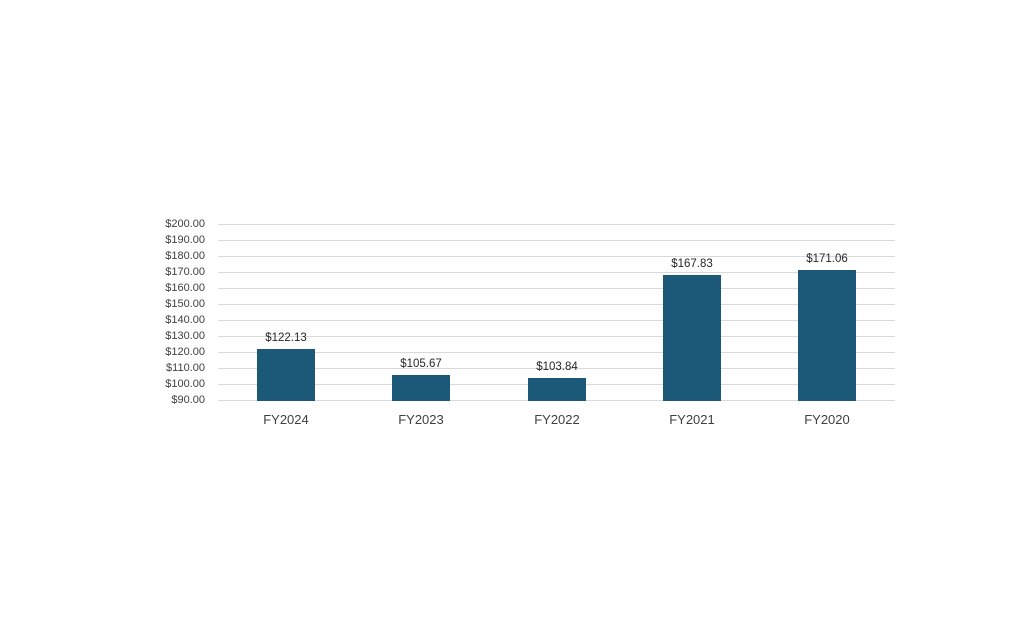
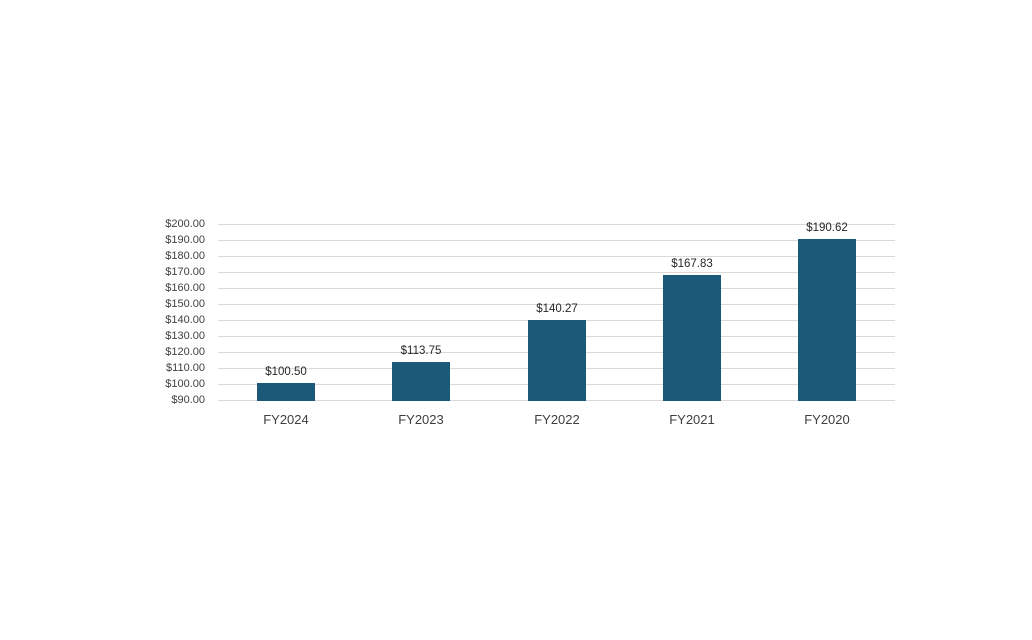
FY2024: $122.13 -> $100.50
FY2023: $105.67 -> $113.75
FY2022: $103.84 -> $140.27
FY2020: $171.06 -> $190.62
